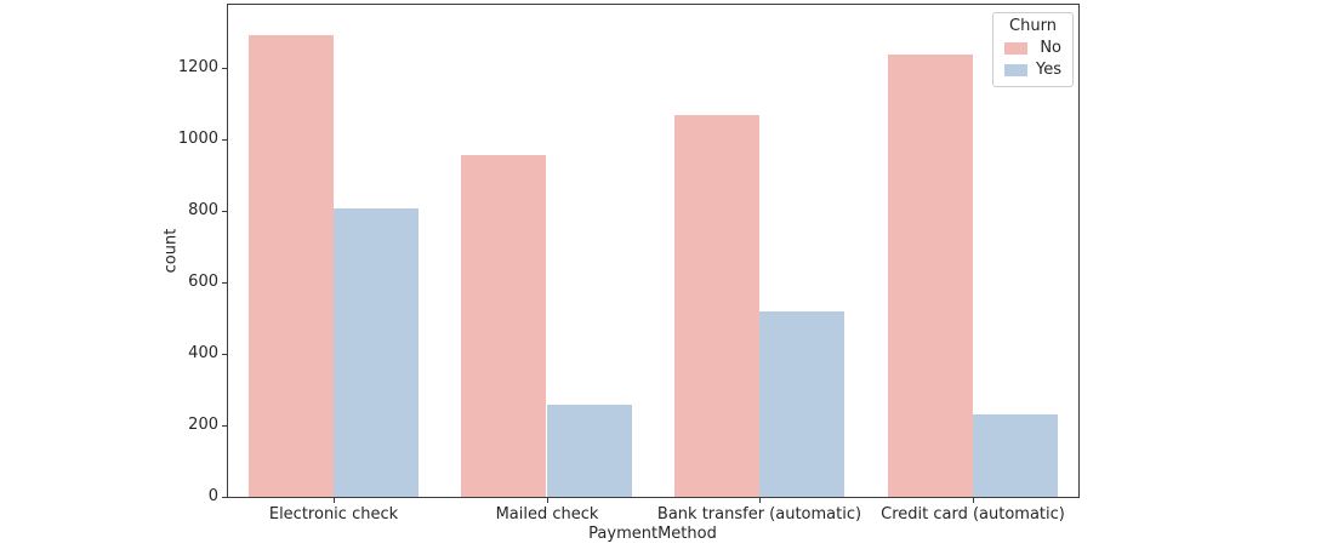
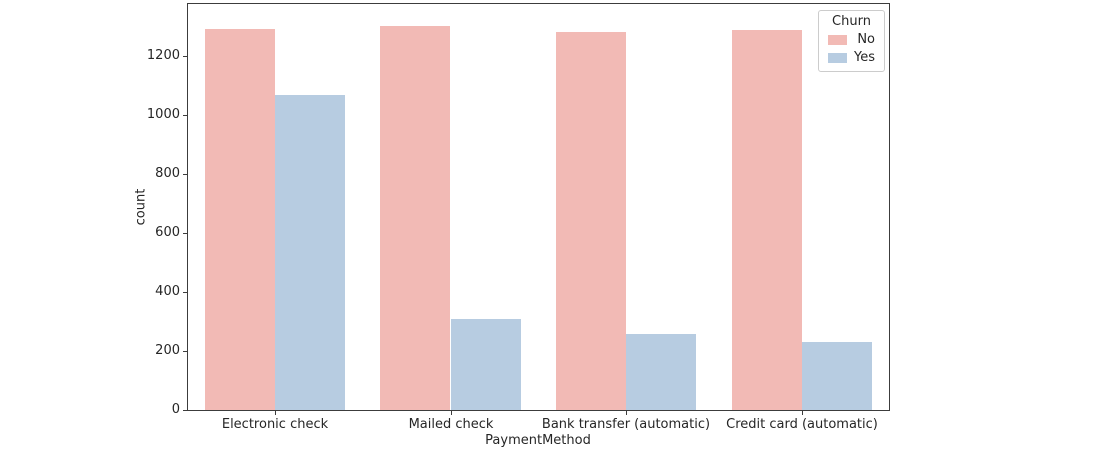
Yes/Electronic check: 810 -> 1070
No/Mailed check: 960 -> 1300
Yes/Mailed check: 260 -> 310
No/Bank transfer (automatic): 1070 -> 1290
Yes/Bank transfer (automatic): 520 -> 260
No/Credit card (automatic): 1240 -> 1290
